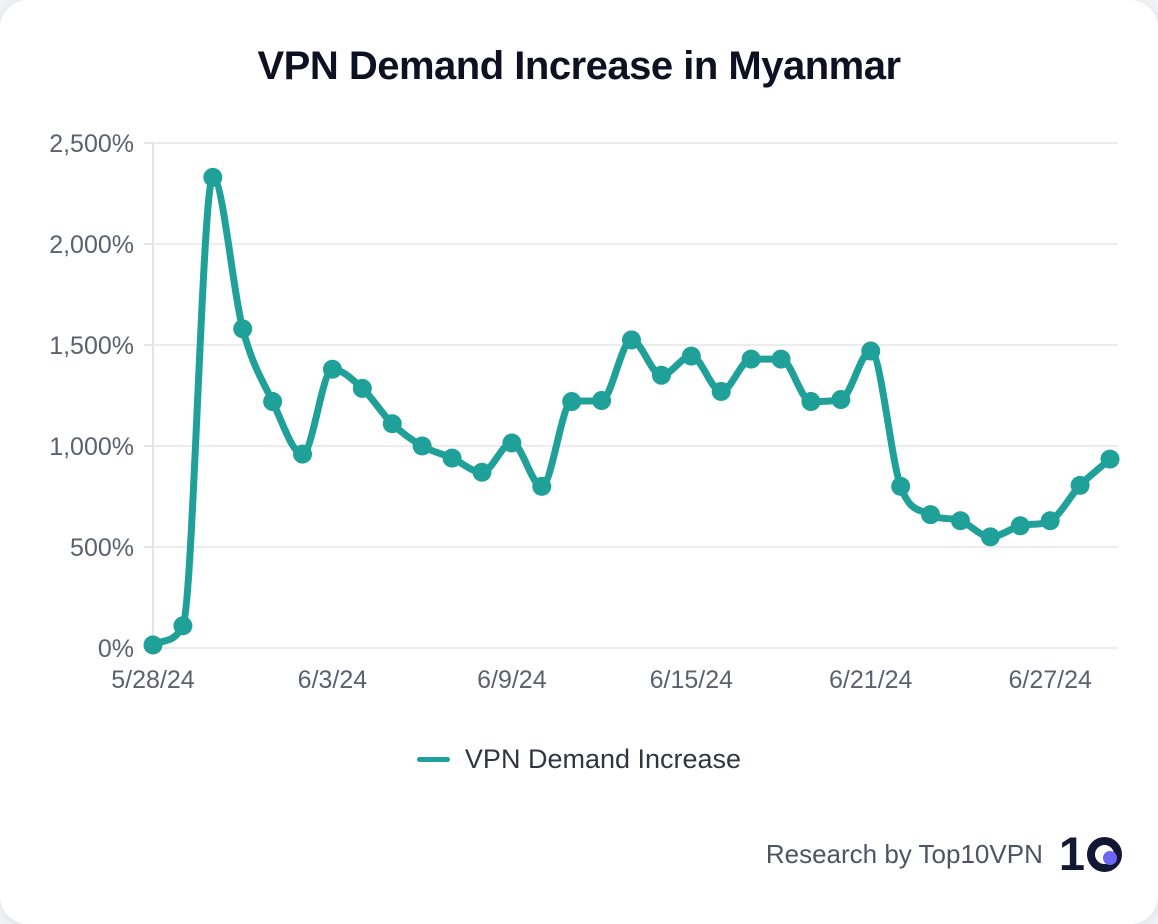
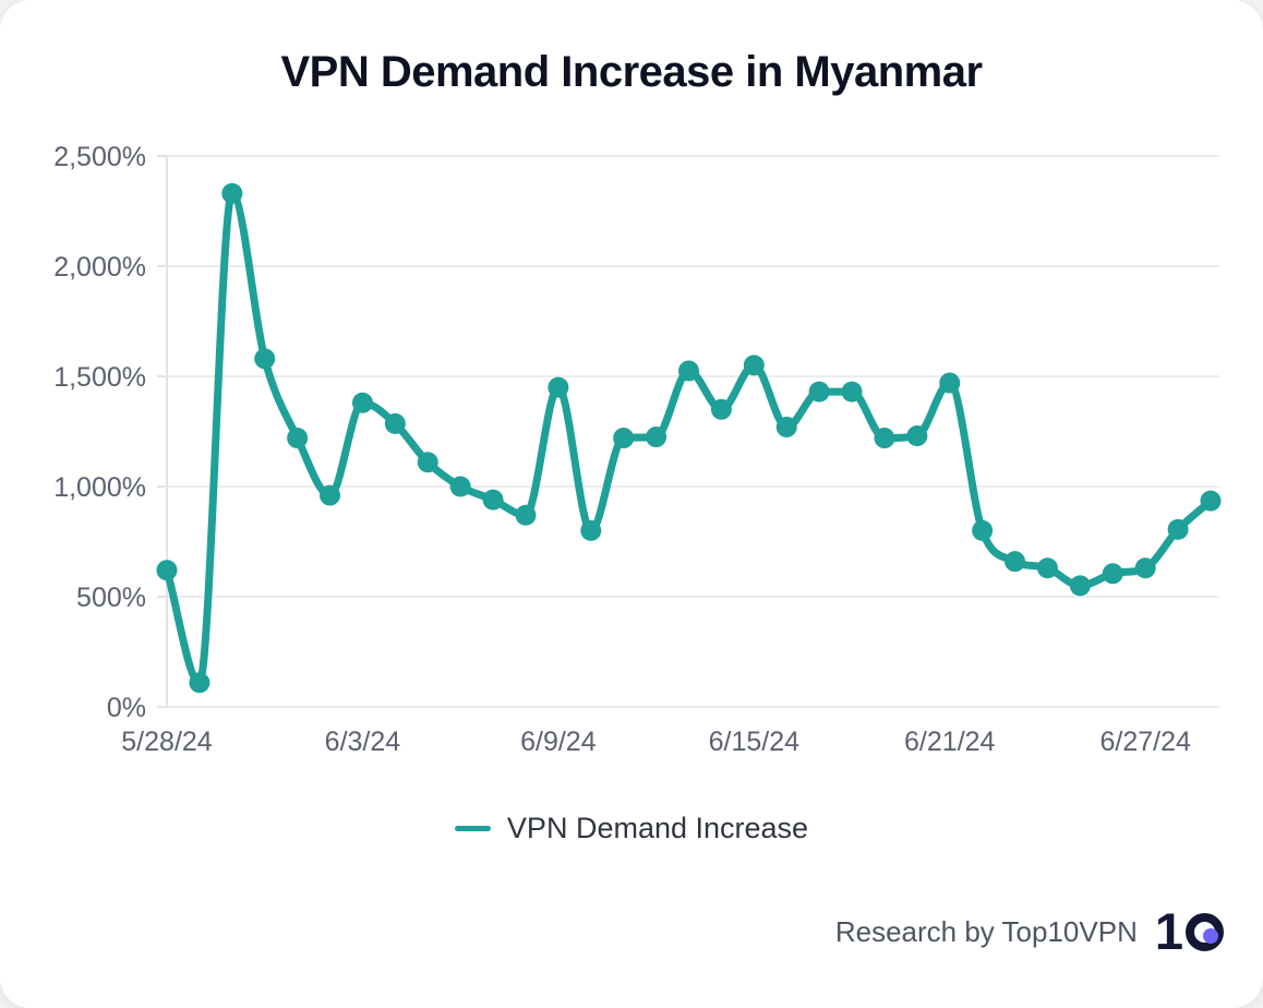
5/28/24: 20% -> 620%
6/9/24: 1020% -> 1450%
6/15/24: 1440% -> 1550%
